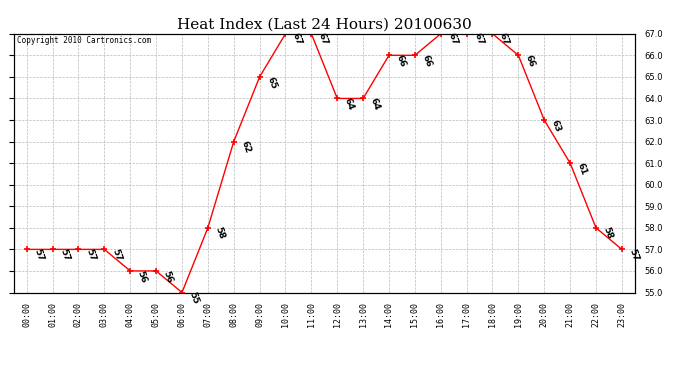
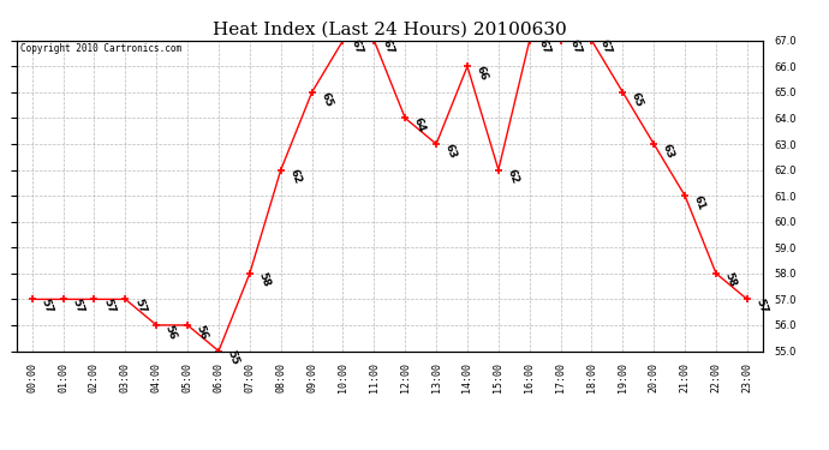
13:00: 64 -> 63
15:00: 66 -> 62
19:00: 66 -> 65
